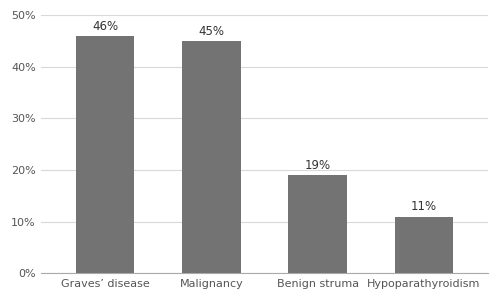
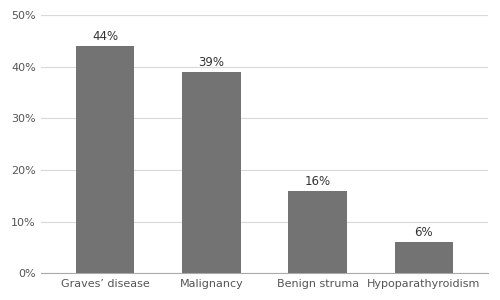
Graves’ disease: 46% -> 44%
Malignancy: 45% -> 39%
Benign struma: 19% -> 16%
Hypoparathyroidism: 11% -> 6%
